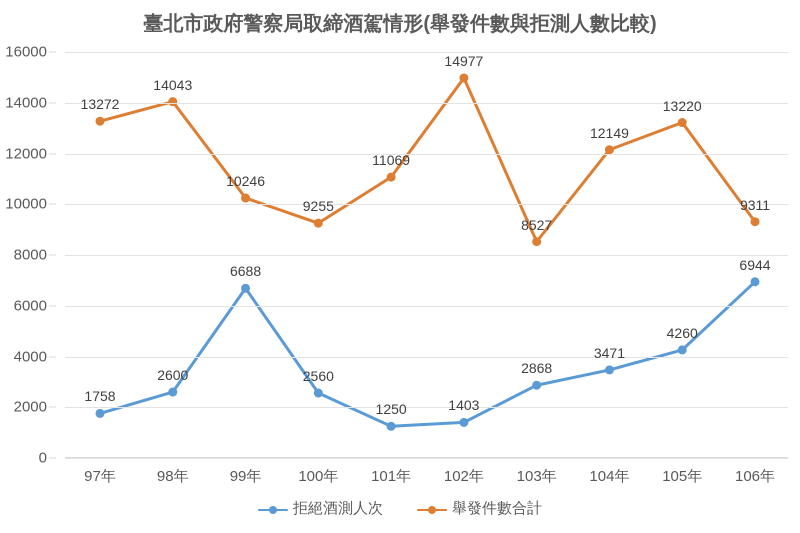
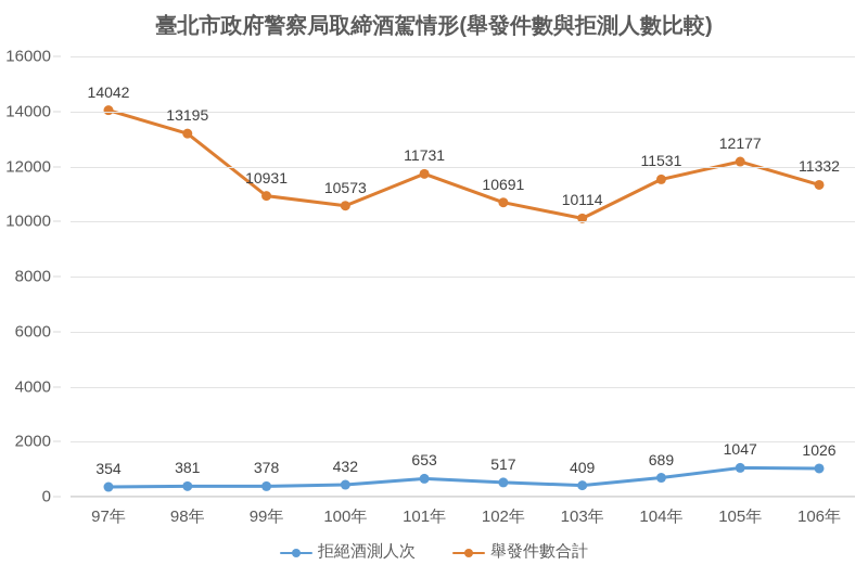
拒絕酒測人次/97年: 1758 -> 354
舉發件數合計/97年: 13272 -> 14042
拒絕酒測人次/98年: 2600 -> 381
舉發件數合計/98年: 14043 -> 13195
拒絕酒測人次/99年: 6688 -> 378
舉發件數合計/99年: 10246 -> 10931
拒絕酒測人次/100年: 2560 -> 432
舉發件數合計/100年: 9255 -> 10573
拒絕酒測人次/101年: 1250 -> 653
舉發件數合計/101年: 11069 -> 11731
拒絕酒測人次/102年: 1403 -> 517
舉發件數合計/102年: 14977 -> 10691
拒絕酒測人次/103年: 2868 -> 409
舉發件數合計/103年: 8527 -> 10114
拒絕酒測人次/104年: 3471 -> 689
舉發件數合計/104年: 12149 -> 11531
拒絕酒測人次/105年: 4260 -> 1047
舉發件數合計/105年: 13220 -> 12177
拒絕酒測人次/106年: 6944 -> 1026
舉發件數合計/106年: 9311 -> 11332
